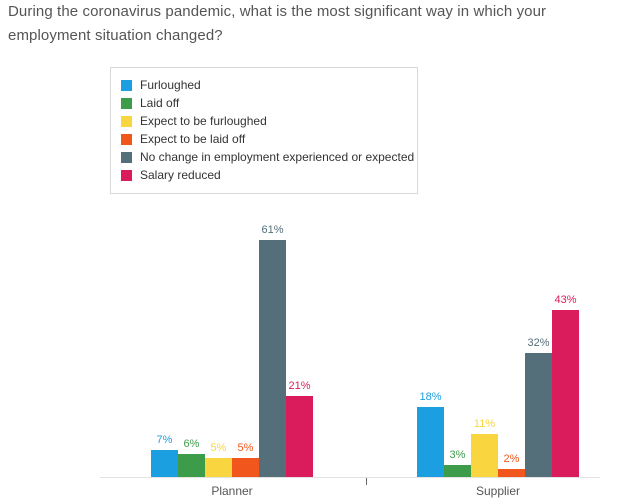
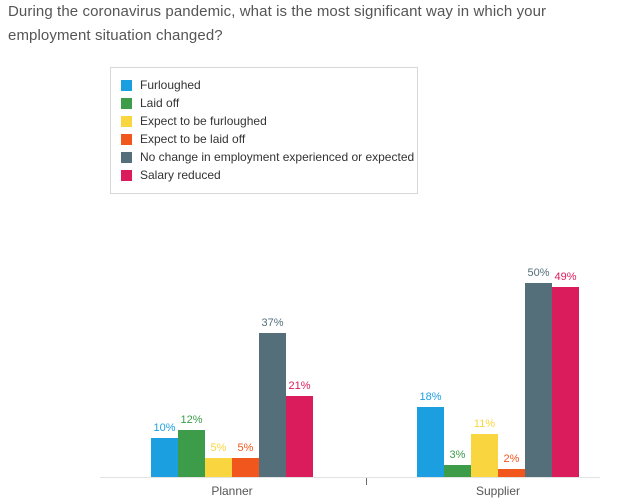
Furloughed/Planner: 7% -> 10%
Laid off/Planner: 6% -> 12%
No change in employment experienced or expected/Planner: 61% -> 37%
No change in employment experienced or expected/Supplier: 32% -> 50%
Salary reduced/Supplier: 43% -> 49%
